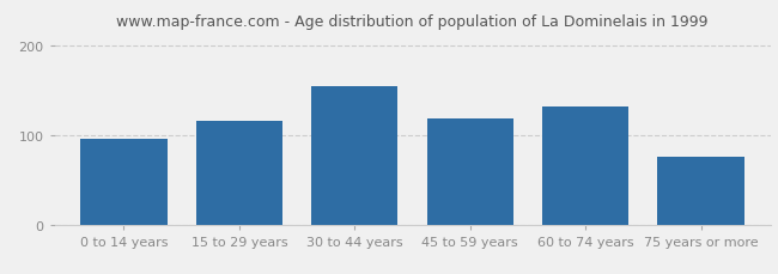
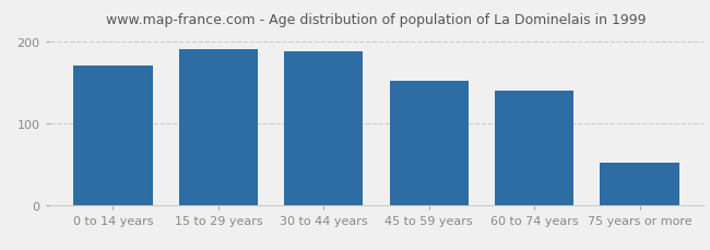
0 to 14 years: 96 -> 170
15 to 29 years: 116 -> 190
30 to 44 years: 154 -> 188
45 to 59 years: 118 -> 152
60 to 74 years: 132 -> 140
75 years or more: 76 -> 52
